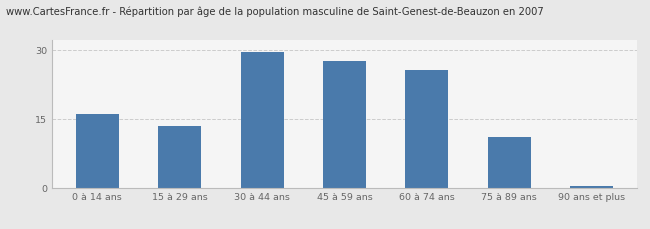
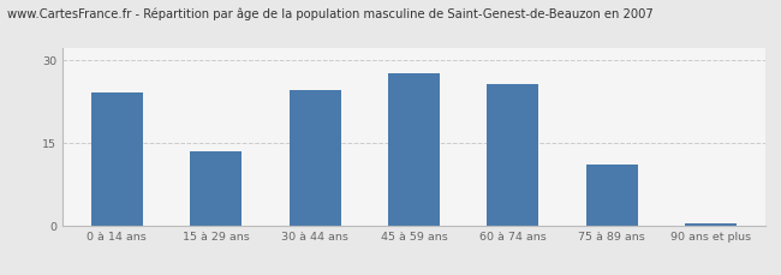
0 à 14 ans: 16.0 -> 24.0
30 à 44 ans: 29.5 -> 24.5
